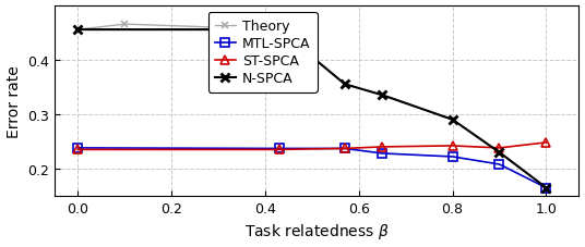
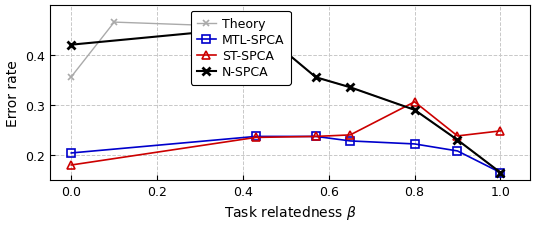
Theory/0.0: 0.455 -> 0.356
MTL-SPCA/0.0: 0.238 -> 0.204
ST-SPCA/0.0: 0.235 -> 0.180
N-SPCA/0.0: 0.455 -> 0.420
ST-SPCA/0.8: 0.242 -> 0.306
